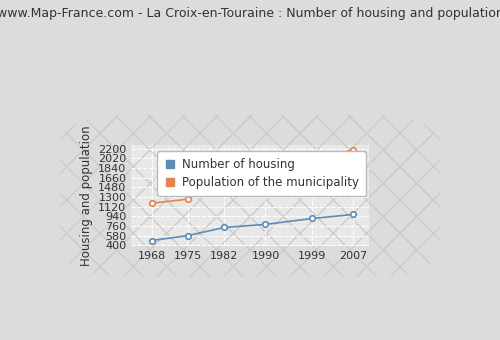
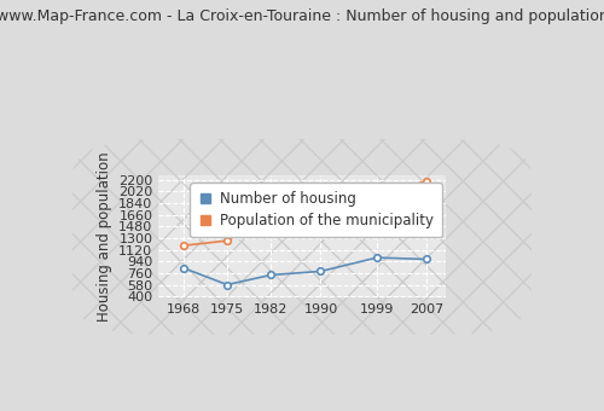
Number of housing/1968: 490 -> 840
Number of housing/1999: 900 -> 1000
